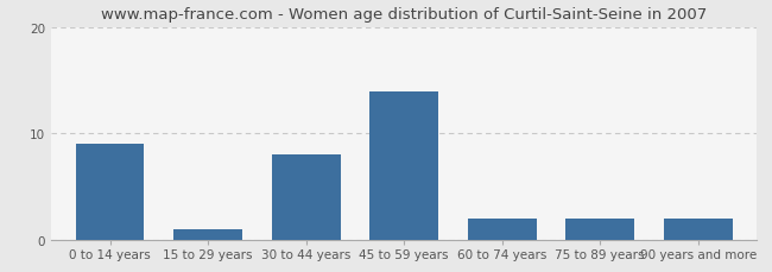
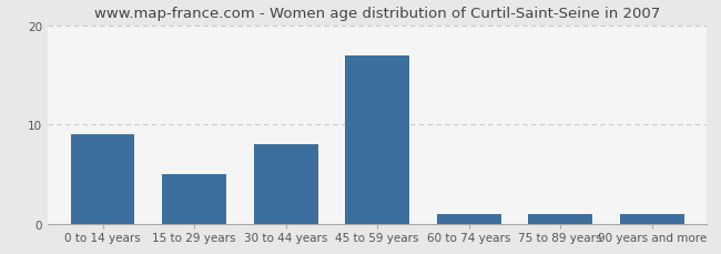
15 to 29 years: 1 -> 5
45 to 59 years: 14 -> 17
60 to 74 years: 2 -> 1
75 to 89 years: 2 -> 1
90 years and more: 2 -> 1
